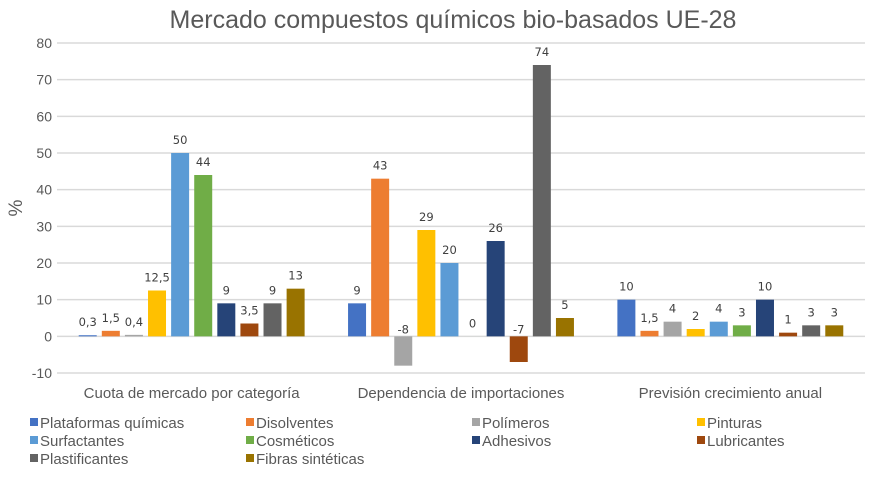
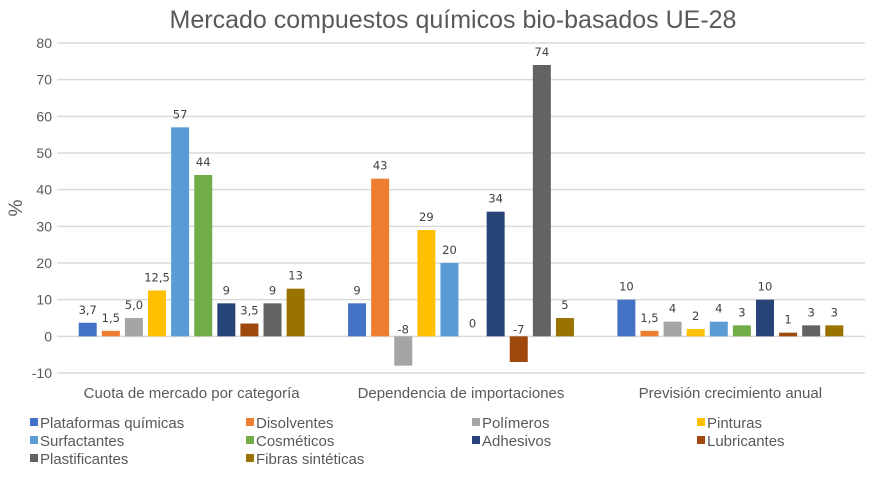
Plataformas químicas/Cuota de mercado por categoría: 0,3 -> 3,7
Polímeros/Cuota de mercado por categoría: 0,4 -> 5,0
Surfactantes/Cuota de mercado por categoría: 50 -> 57
Adhesivos/Dependencia de importaciones: 26 -> 34
